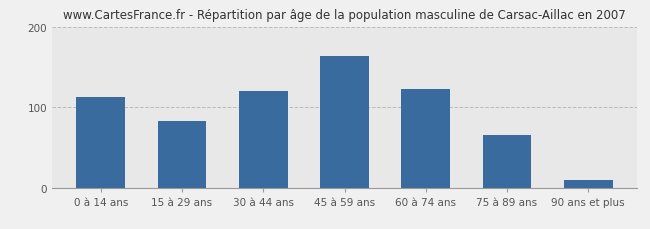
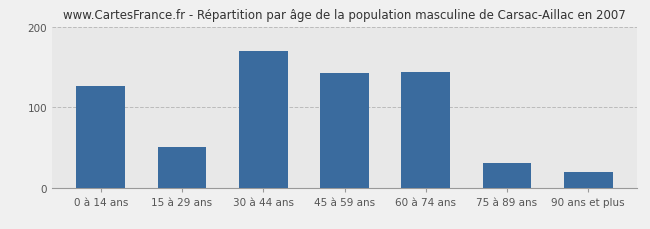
0 à 14 ans: 112 -> 126
15 à 29 ans: 83 -> 50
30 à 44 ans: 120 -> 170
45 à 59 ans: 163 -> 142
60 à 74 ans: 122 -> 144
75 à 89 ans: 65 -> 30
90 ans et plus: 10 -> 20
